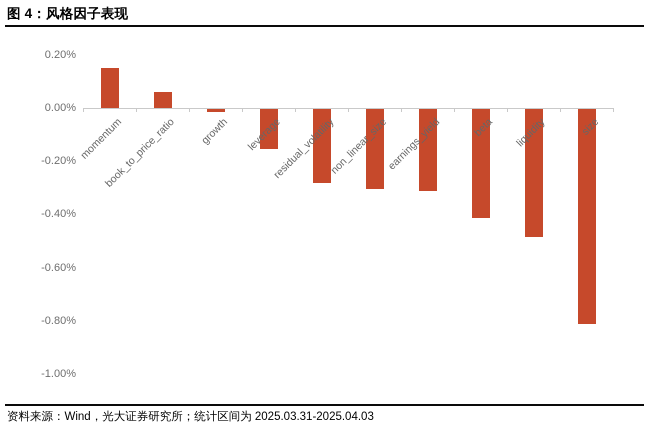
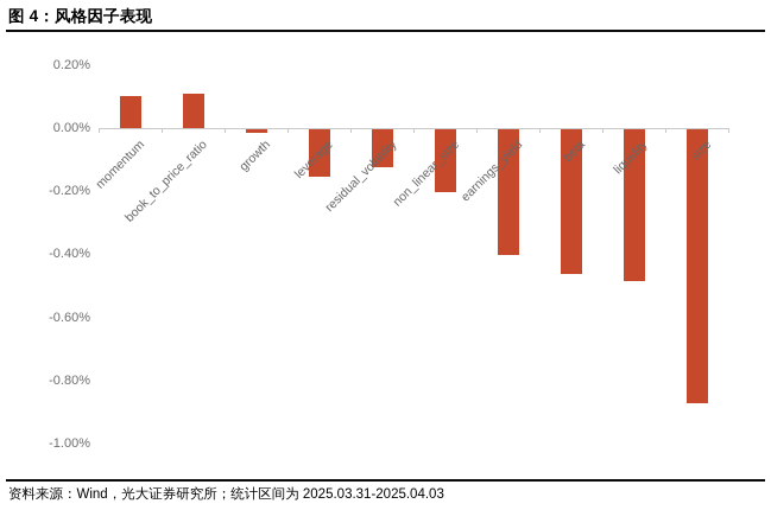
momentum: 0.15% -> 0.10%
book_to_price_ratio: 0.06% -> 0.11%
residual_volatility: -0.28% -> -0.12%
non_linear_size: -0.30% -> -0.20%
earnings_yield: -0.31% -> -0.40%
beta: -0.41% -> -0.46%
size: -0.81% -> -0.87%
